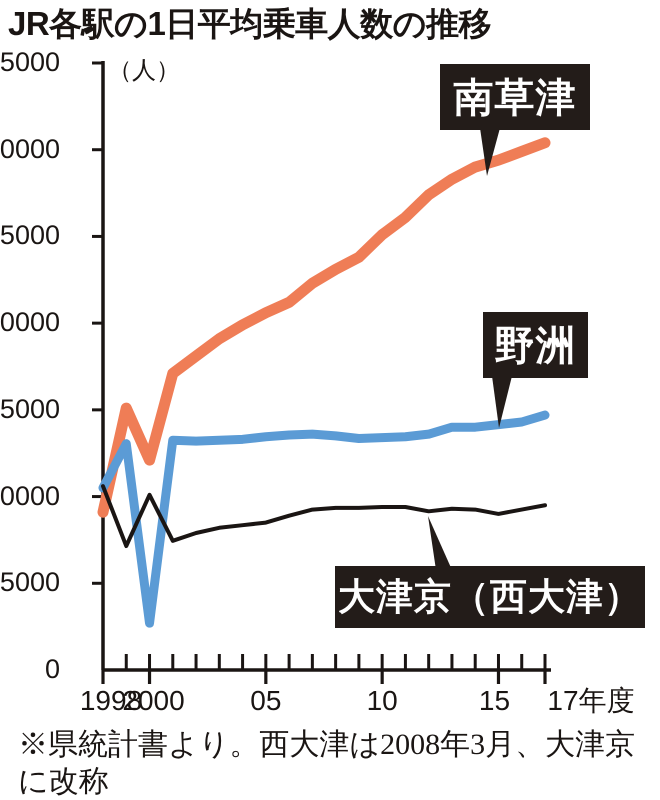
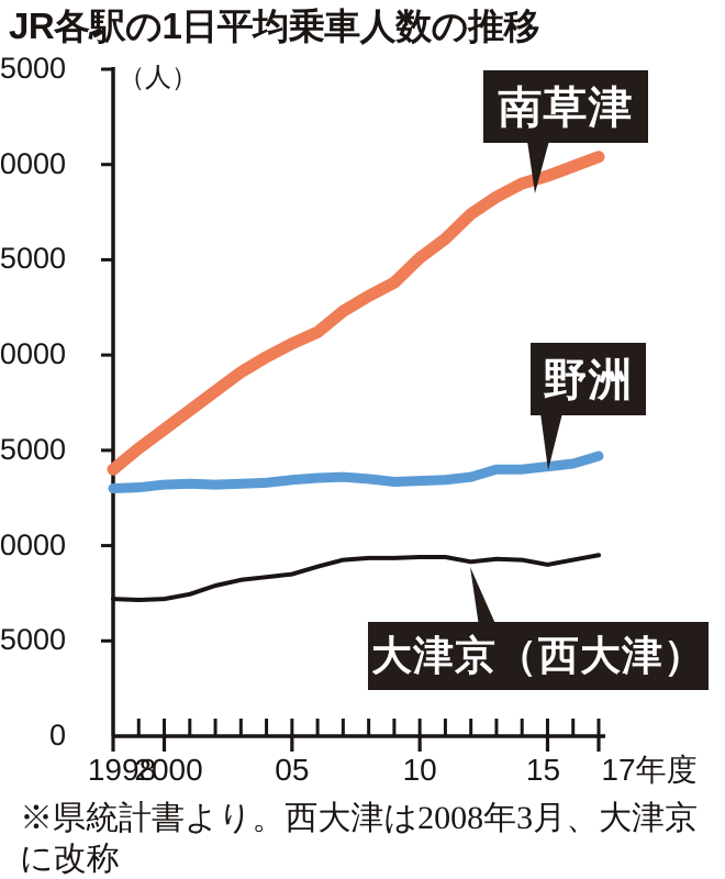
南草津/1998: 9100 -> 14000
野洲/1998: 10500 -> 13000
大津京（西大津）/1998: 10600 -> 7200
南草津/2000: 12100 -> 16100
野洲/2000: 2700 -> 13200
大津京（西大津）/2000: 10100 -> 7200
